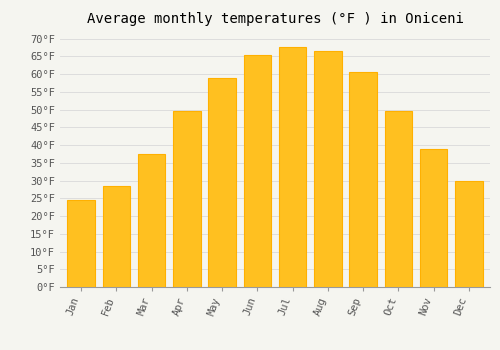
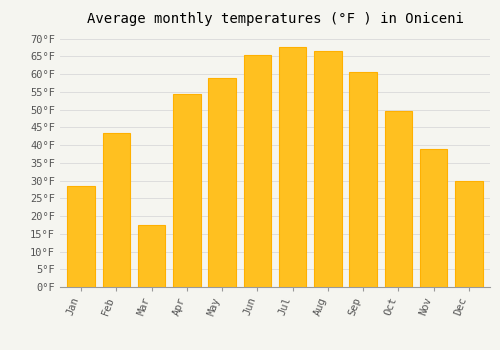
Jan: 24.5°F -> 28.5°F
Feb: 28.5°F -> 43.5°F
Mar: 37.5°F -> 17.5°F
Apr: 49.5°F -> 54.5°F
